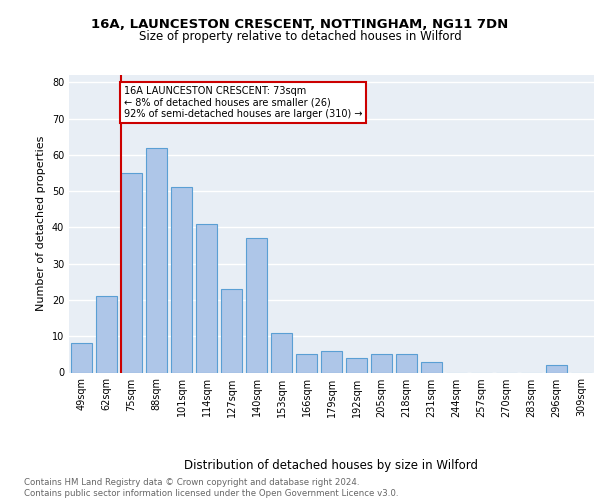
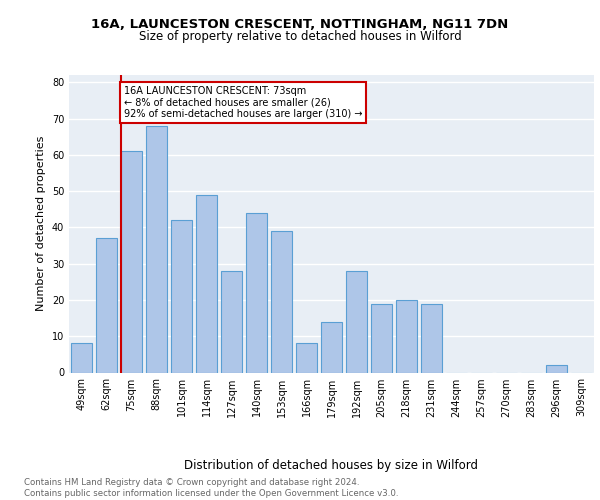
62sqm: 21 -> 37
75sqm: 55 -> 61
88sqm: 62 -> 68
101sqm: 51 -> 42
114sqm: 41 -> 49
127sqm: 23 -> 28
140sqm: 37 -> 44
153sqm: 11 -> 39
166sqm: 5 -> 8
179sqm: 6 -> 14
192sqm: 4 -> 28
205sqm: 5 -> 19
218sqm: 5 -> 20
231sqm: 3 -> 19
